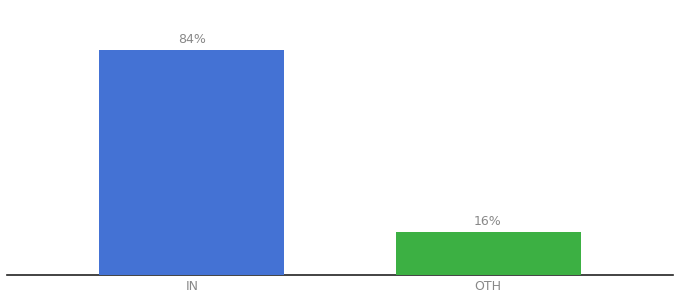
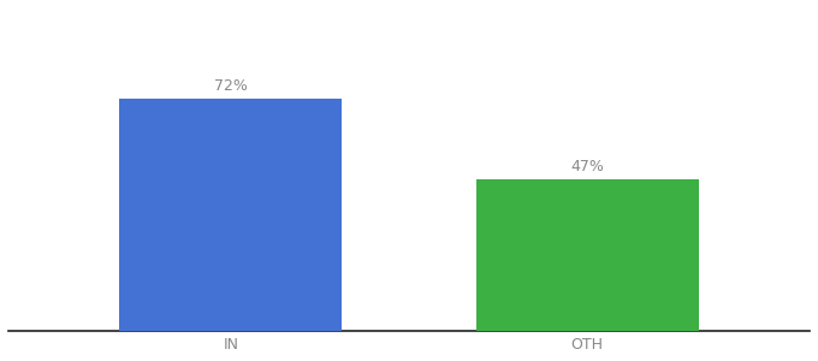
IN: 84% -> 72%
OTH: 16% -> 47%
